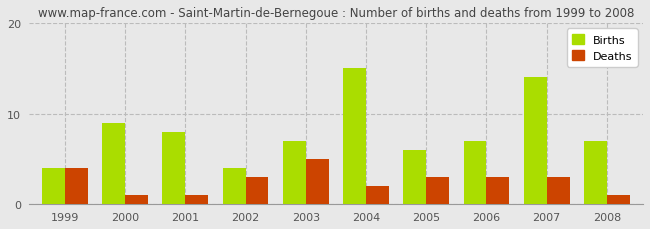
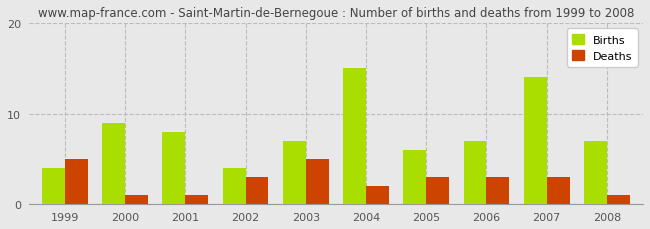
Deaths/1999: 4 -> 5
